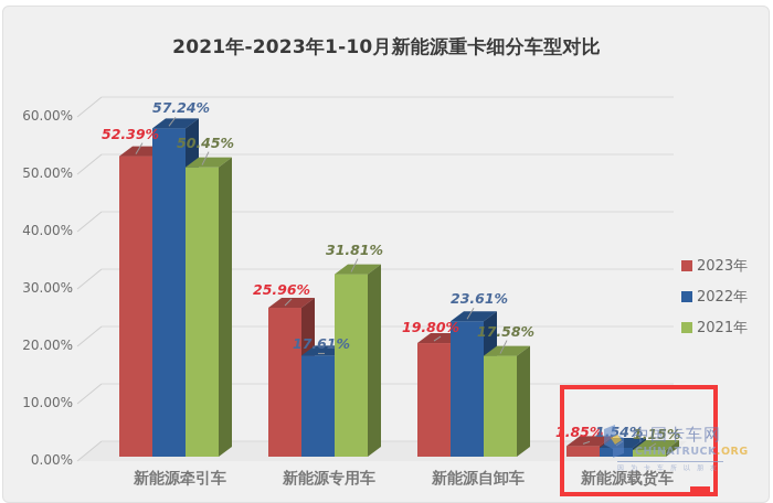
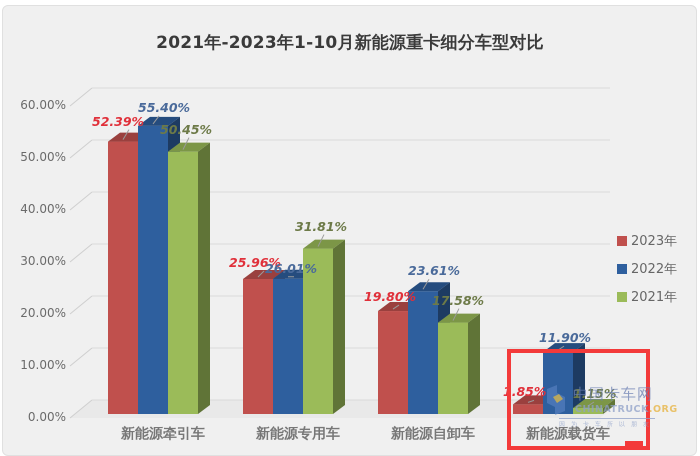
2022年/新能源牵引车: 57.24% -> 55.40%
2022年/新能源专用车: 17.61% -> 26.01%
2022年/新能源载货车: 1.54% -> 11.90%
